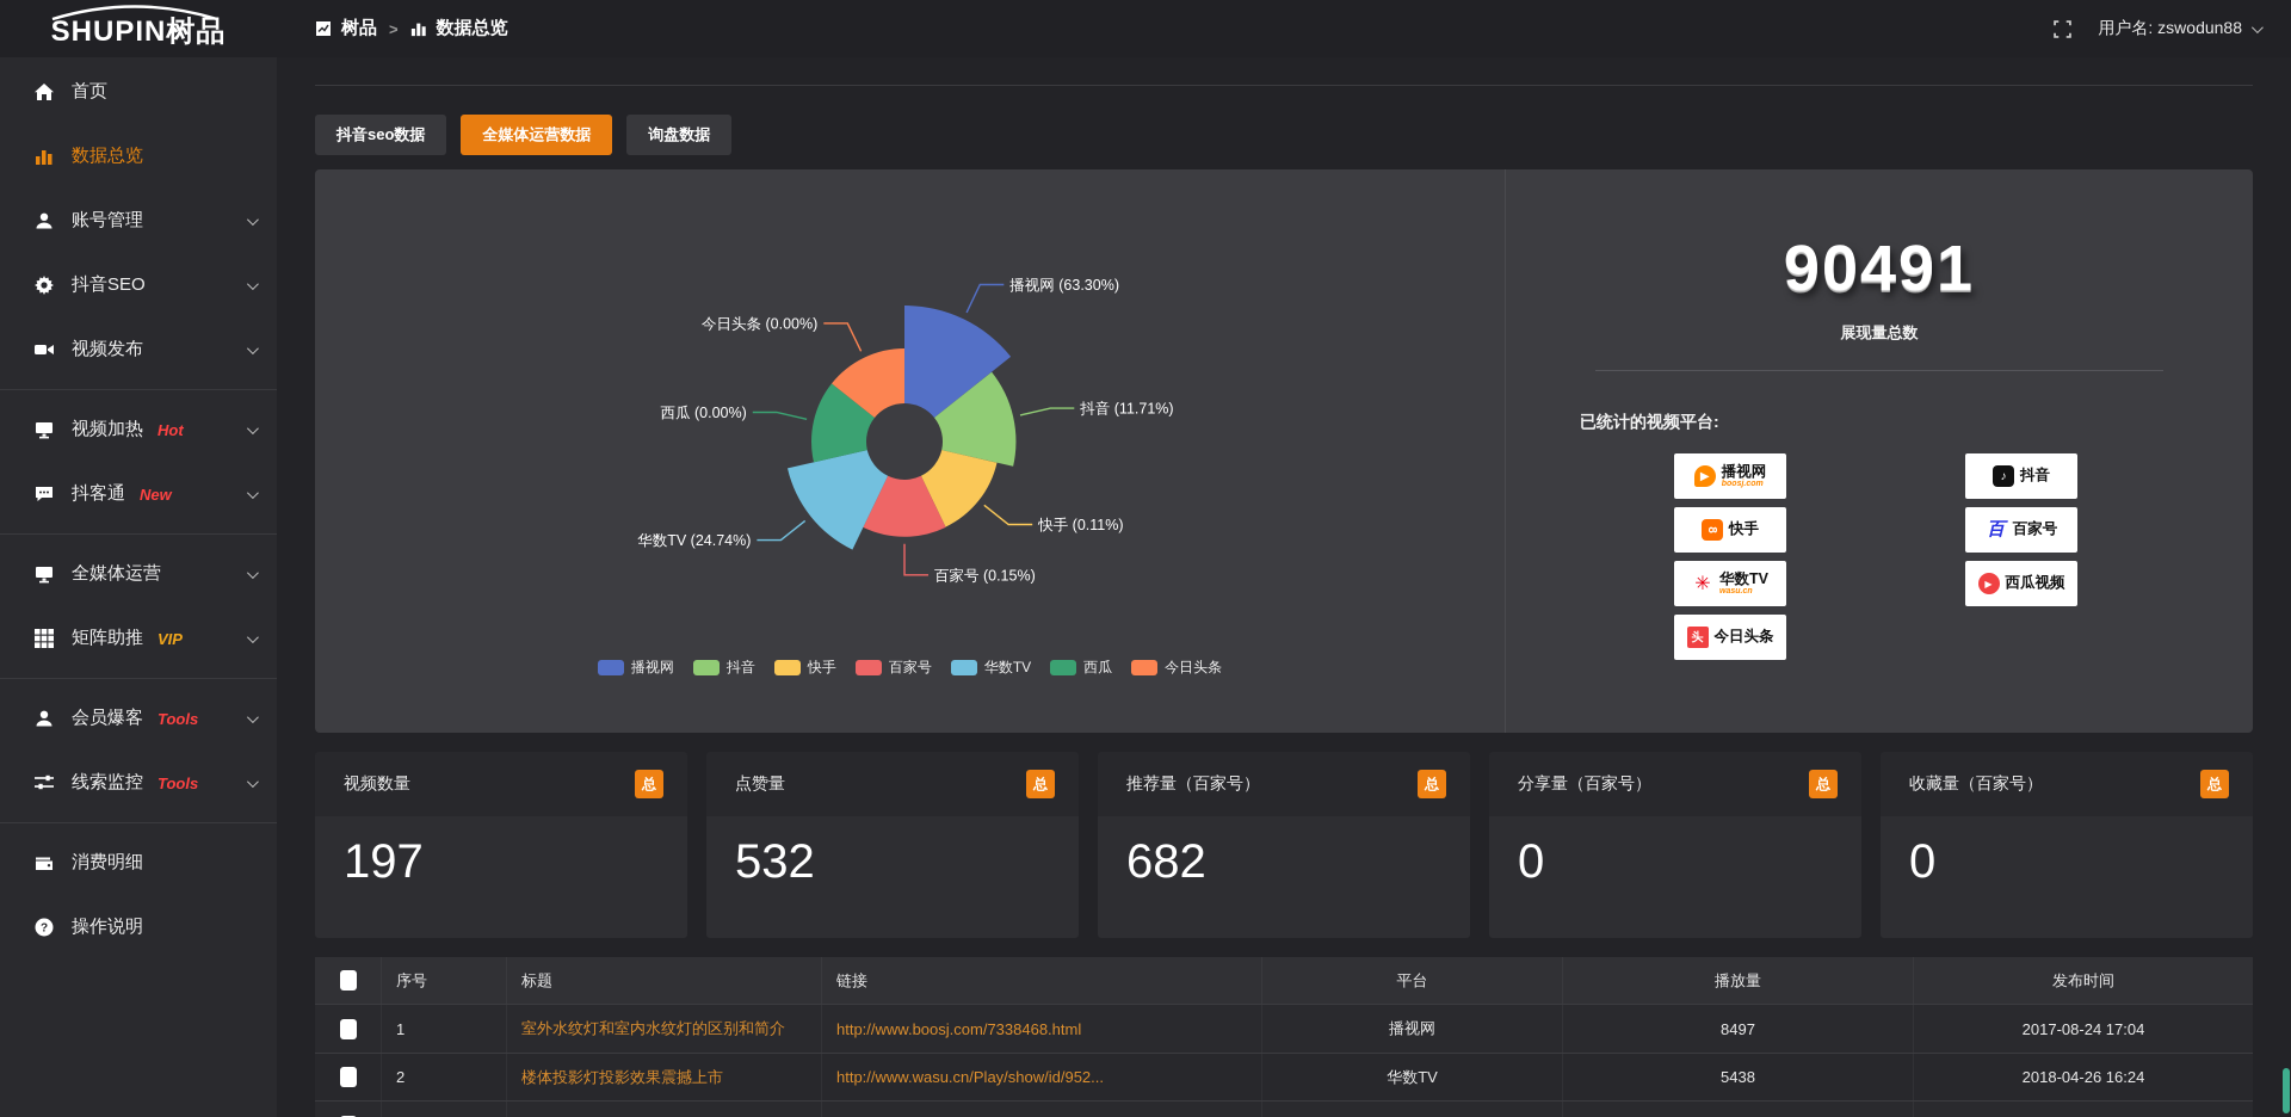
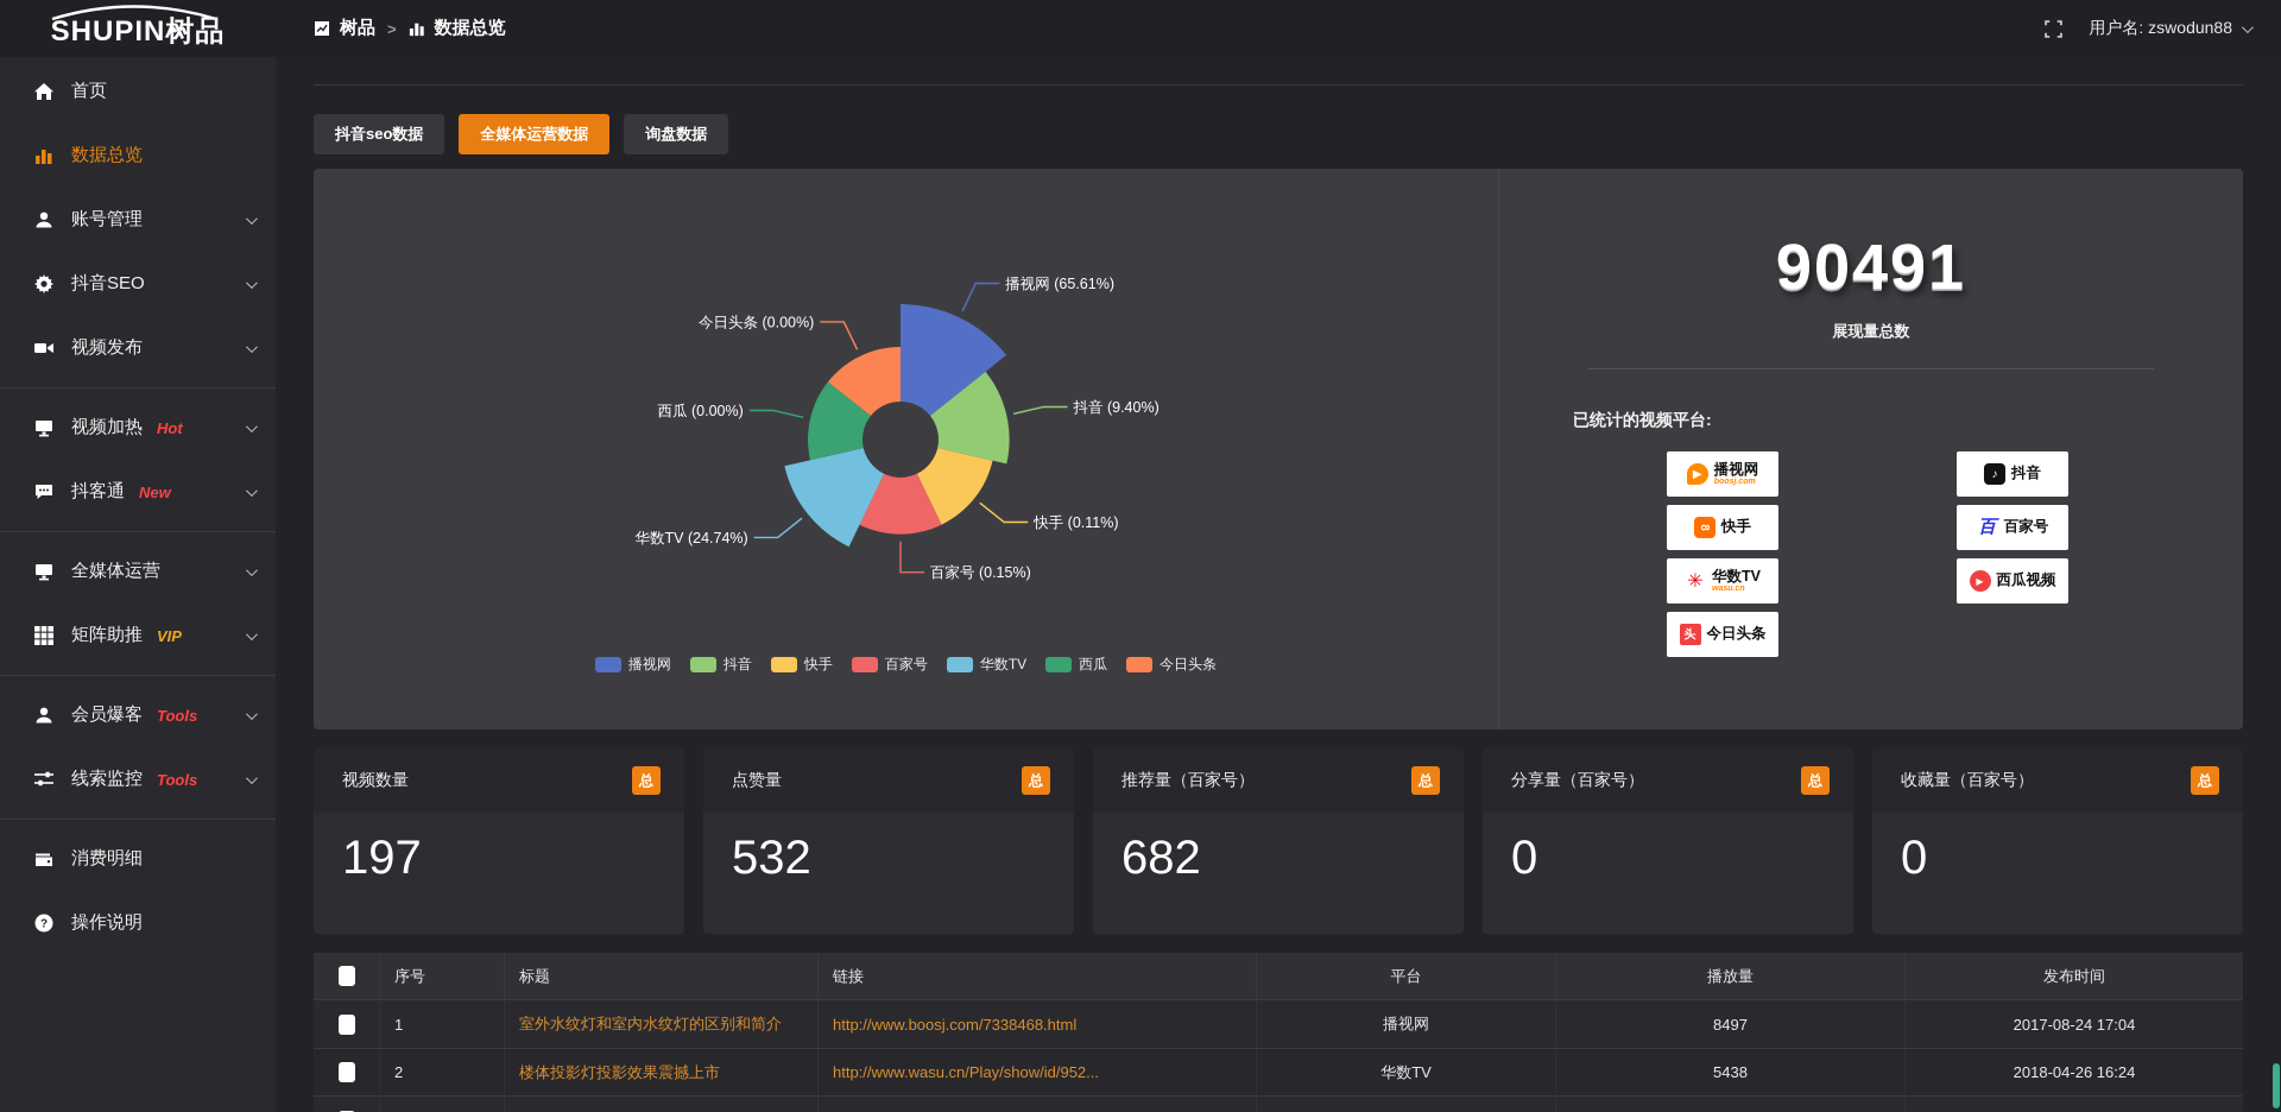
播视网: 63.30% -> 65.61%
抖音: 11.71% -> 9.40%
